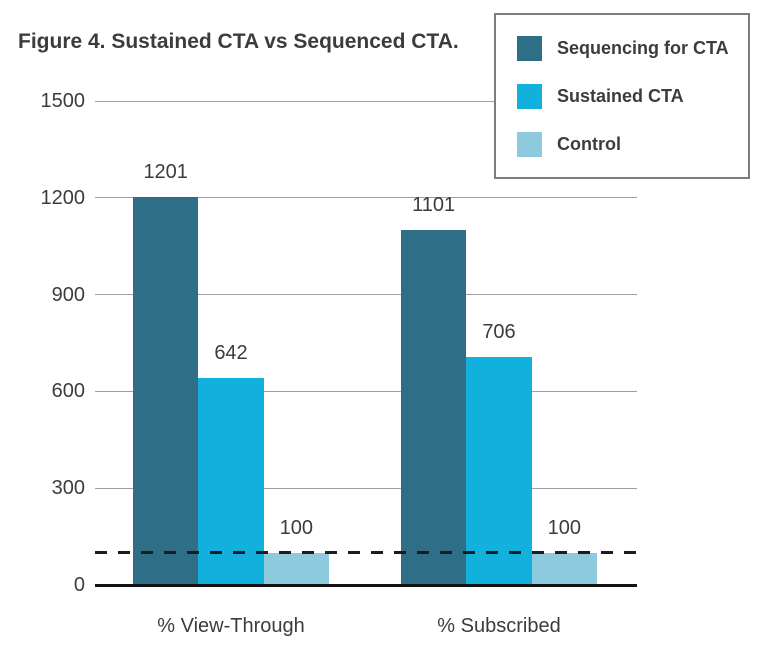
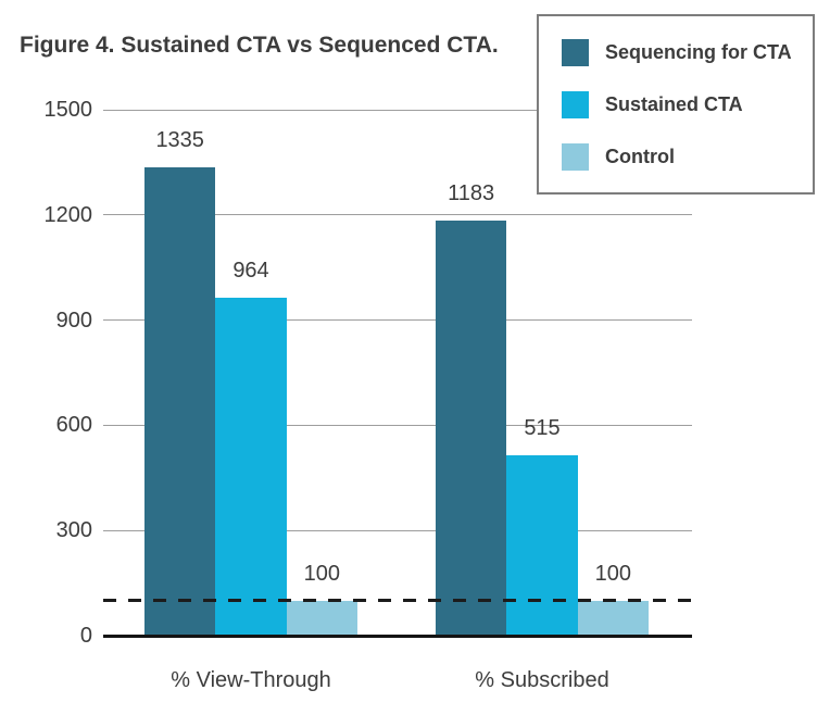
Sequencing for CTA/% View-Through: 1201 -> 1335
Sustained CTA/% View-Through: 642 -> 964
Sequencing for CTA/% Subscribed: 1101 -> 1183
Sustained CTA/% Subscribed: 706 -> 515
